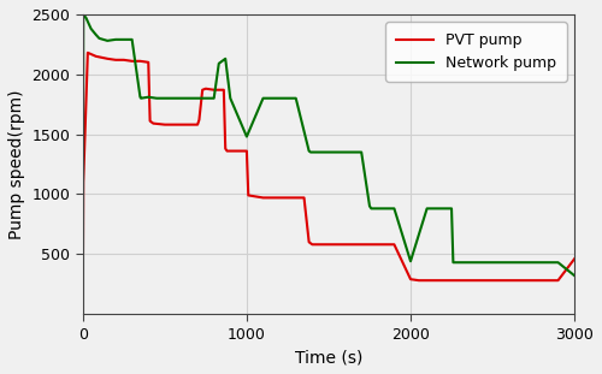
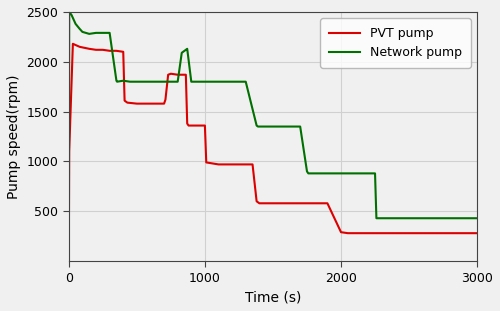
Network pump/1000: 1480 -> 1800
Network pump/2000: 440 -> 880
PVT pump/3000: 460 -> 280
Network pump/3000: 320 -> 430
